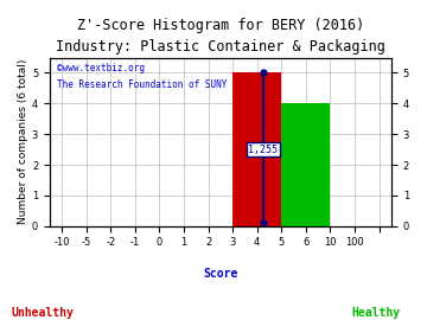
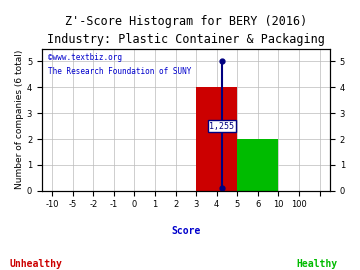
4: 5 -> 4
6: 4 -> 2
